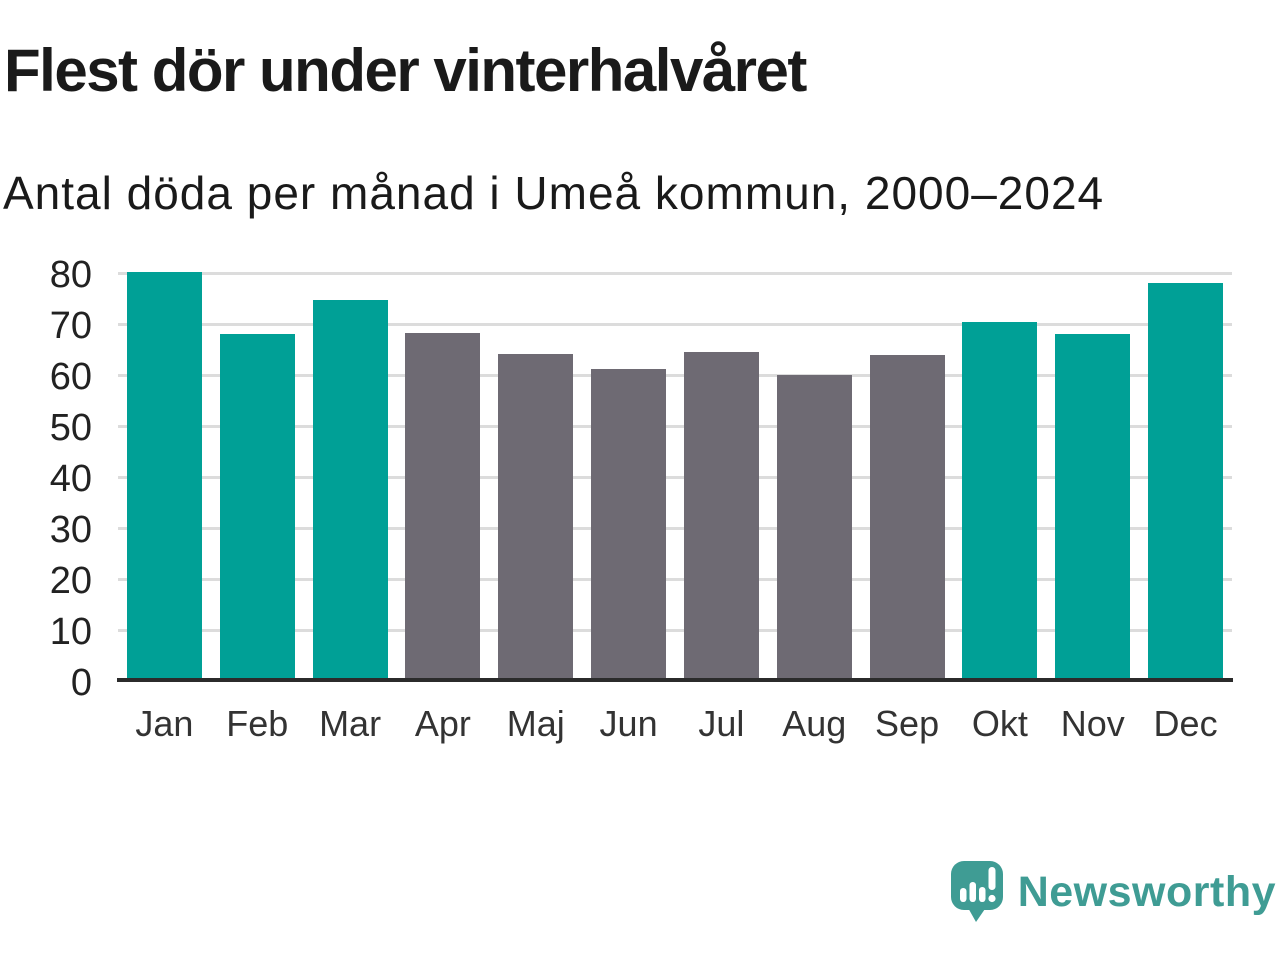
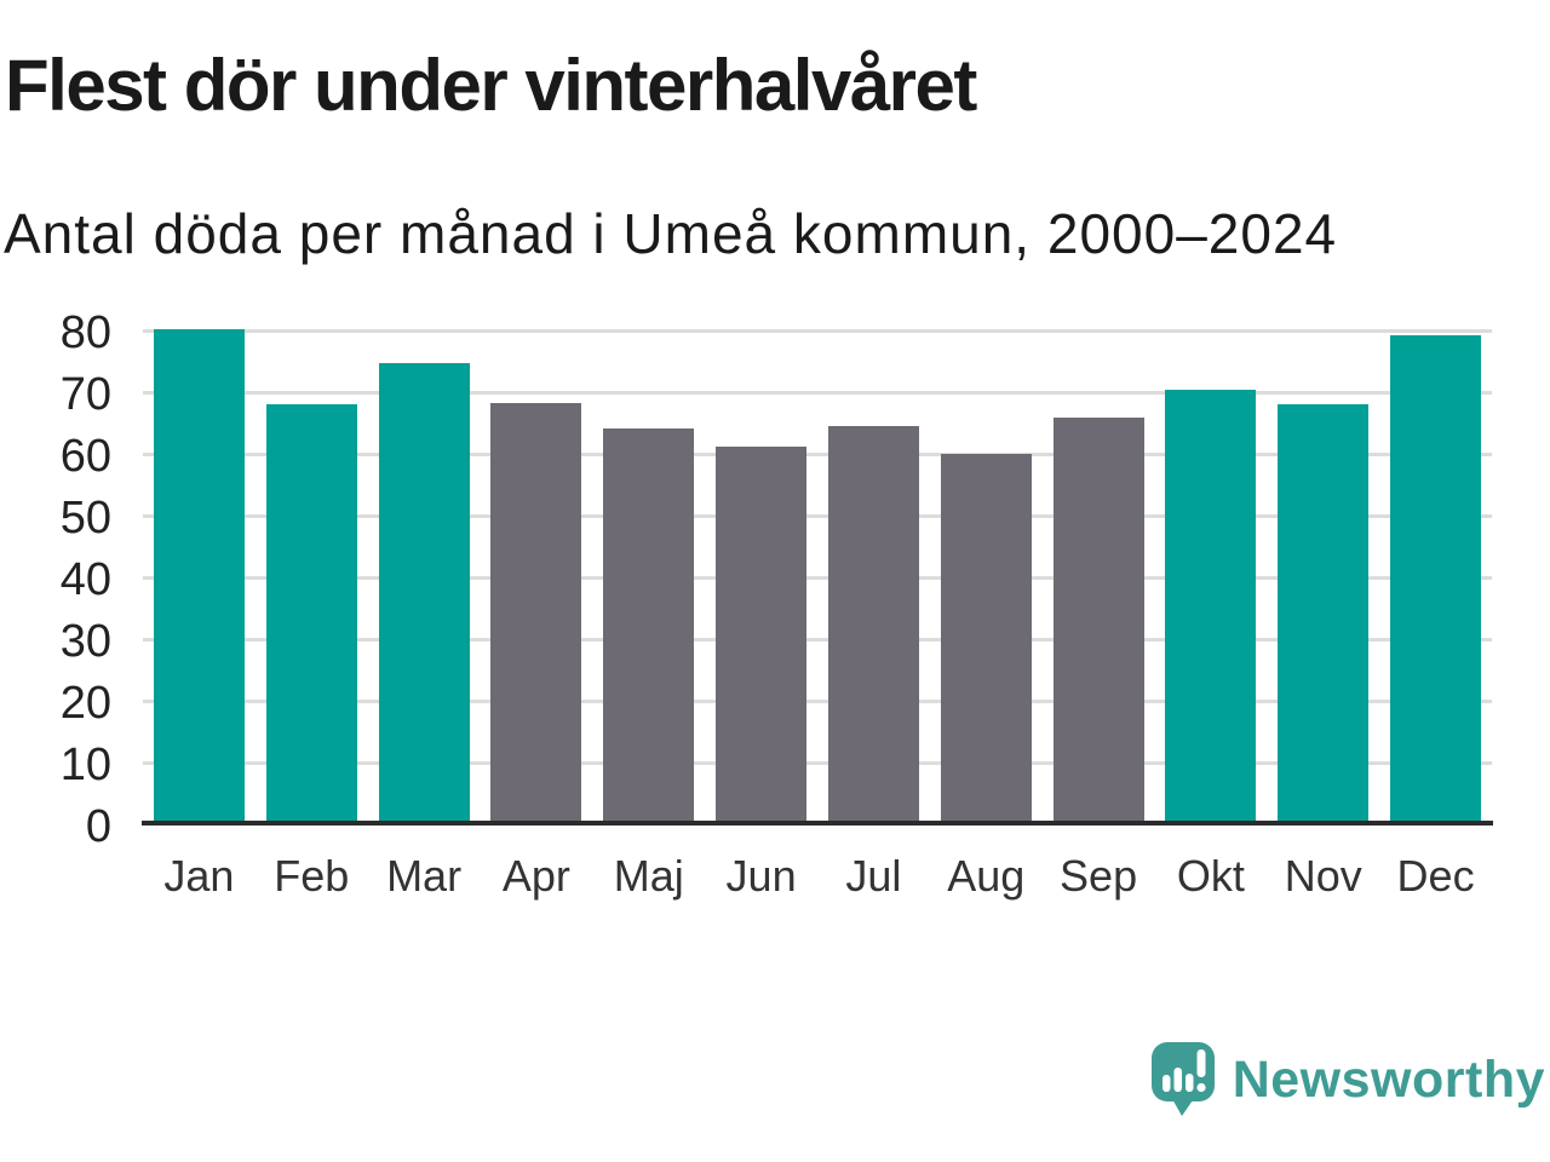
Sep: 64 -> 66
Dec: 78 -> 79
